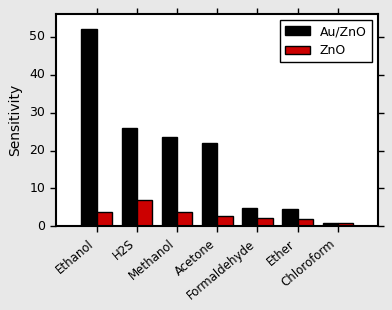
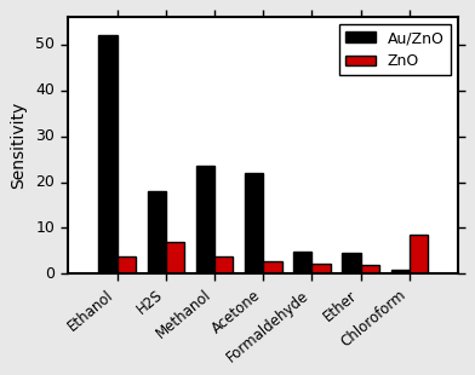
Au/ZnO/H2S: 26.0 -> 18.0
ZnO/Chloroform: 0.9 -> 8.5
